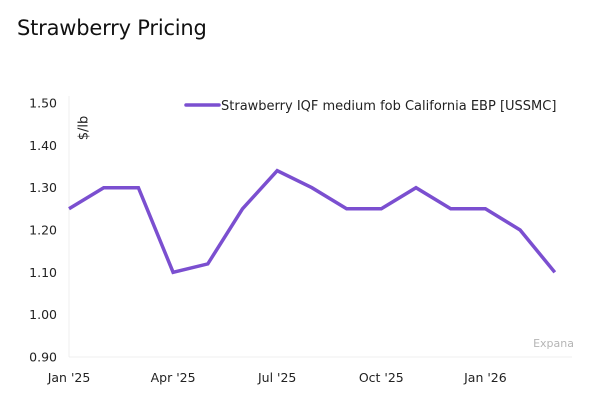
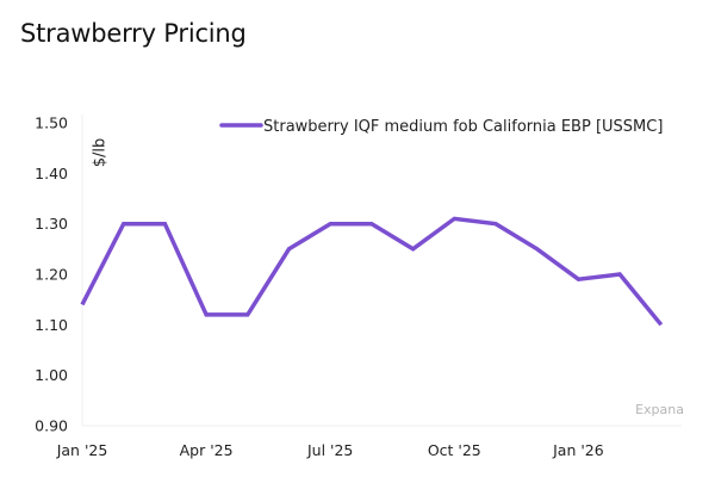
Jan '25: 1.25 -> 1.14
Apr '25: 1.10 -> 1.12
Jul '25: 1.34 -> 1.30
Oct '25: 1.25 -> 1.31
Jan '26: 1.25 -> 1.19
